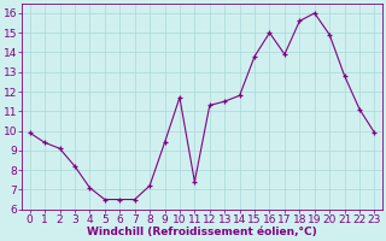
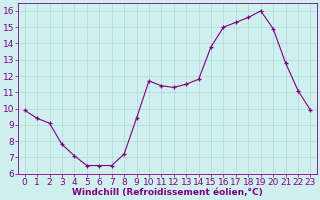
3: 8.2 -> 7.8
11: 7.4 -> 11.4
17: 13.9 -> 15.3
